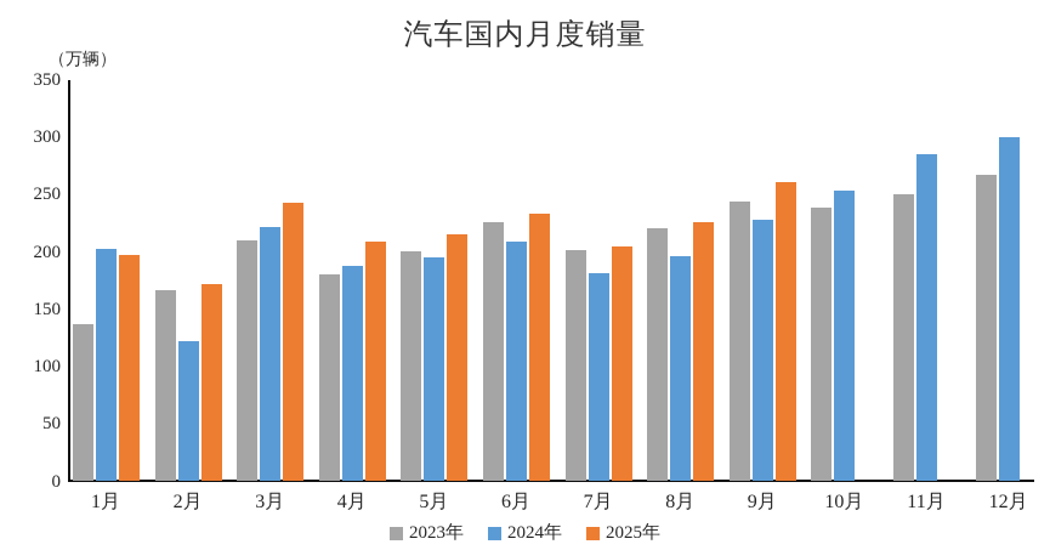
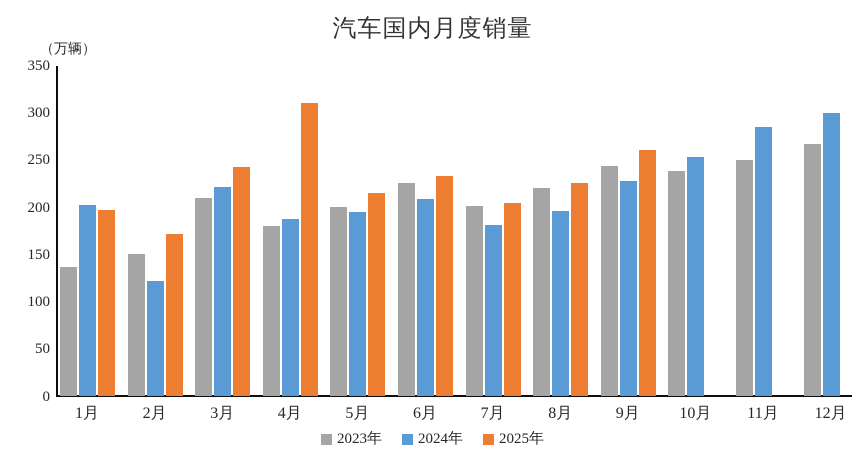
2023年/2月: 170 -> 150
2025年/4月: 210 -> 310
